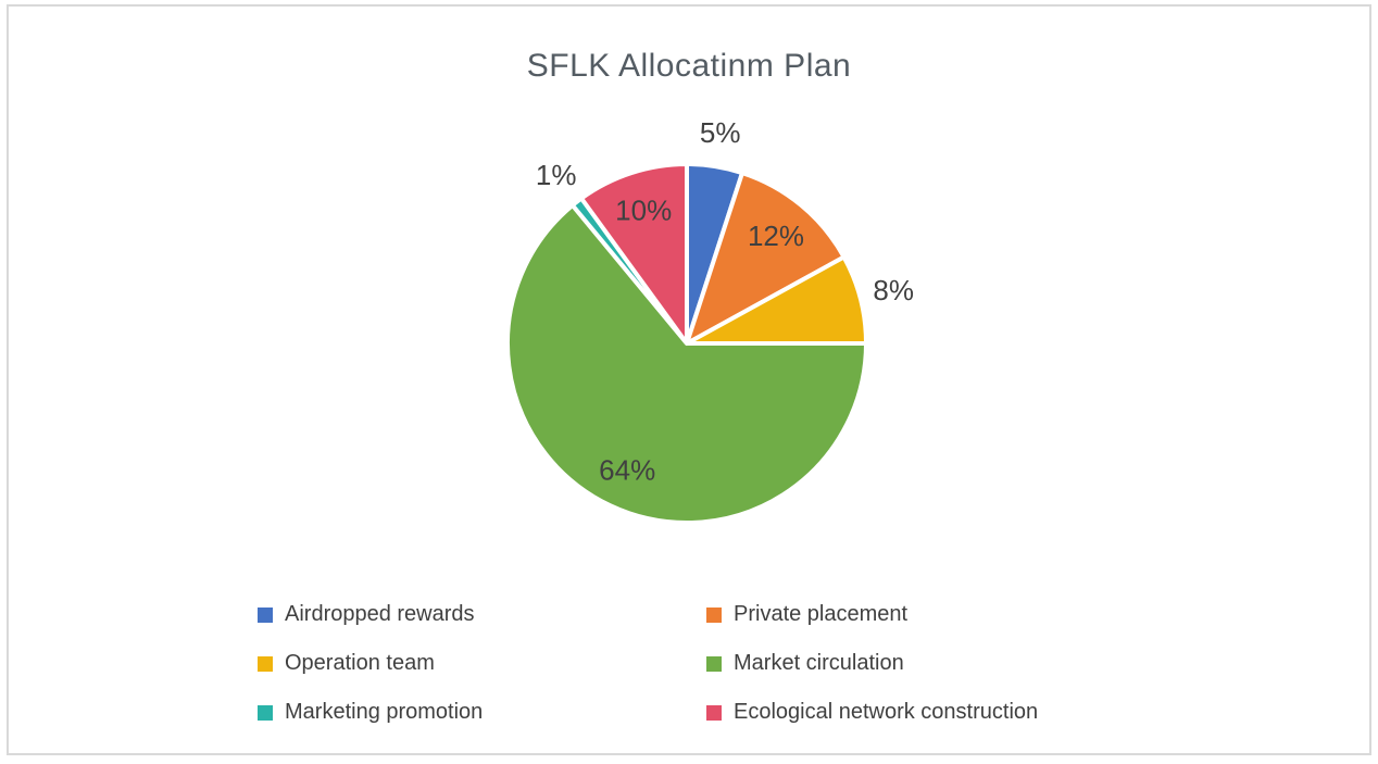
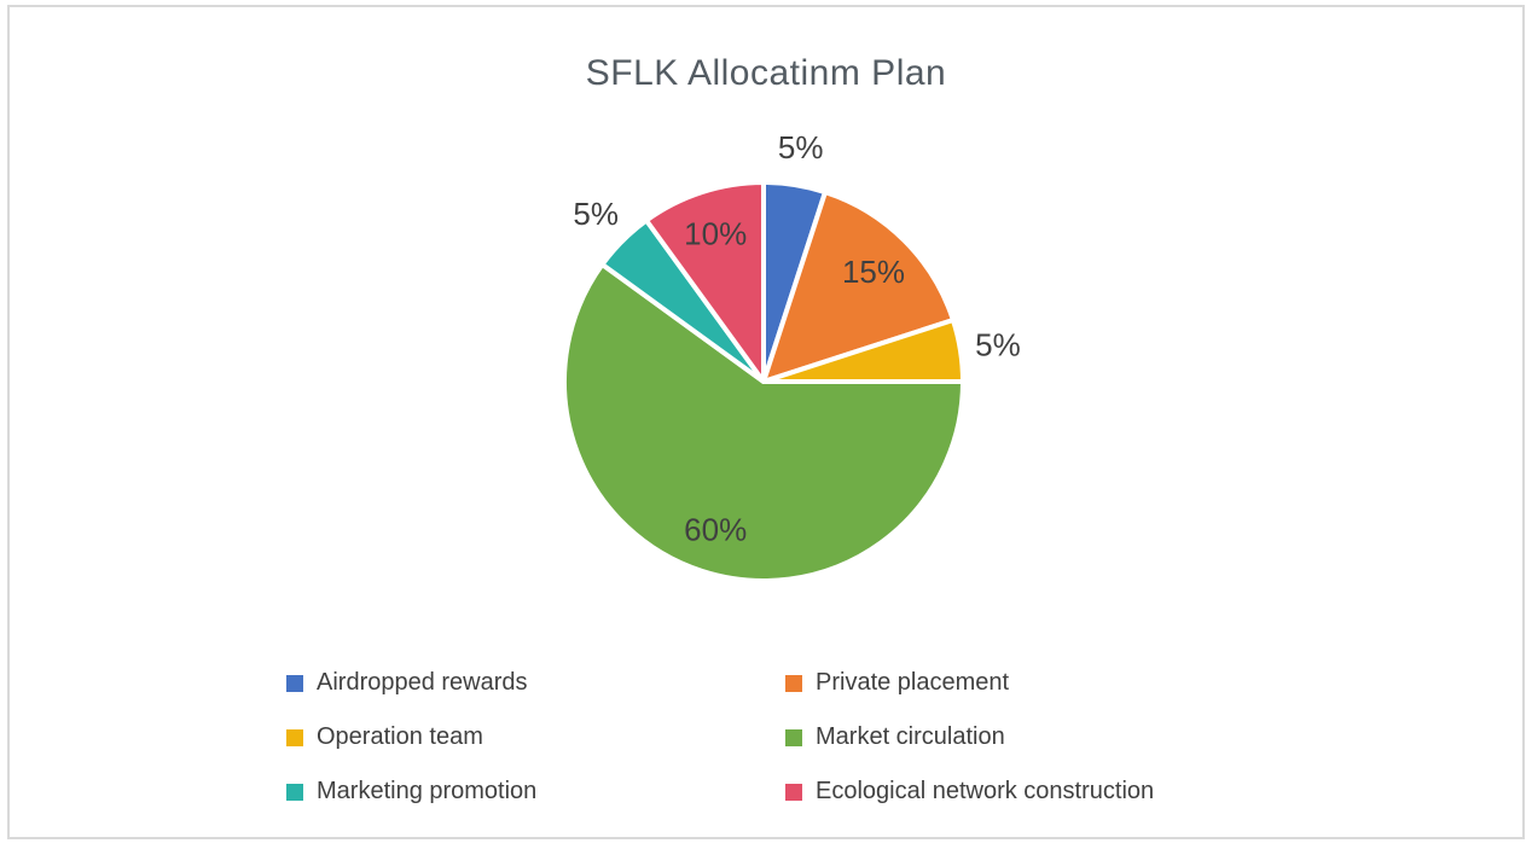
Private placement: 12% -> 15%
Operation team: 8% -> 5%
Market circulation: 64% -> 60%
Marketing promotion: 1% -> 5%
